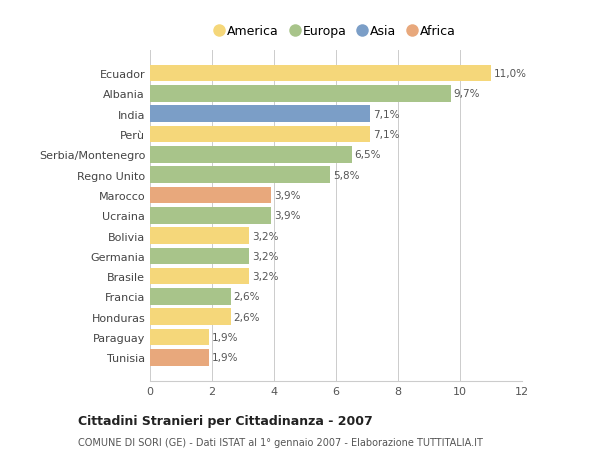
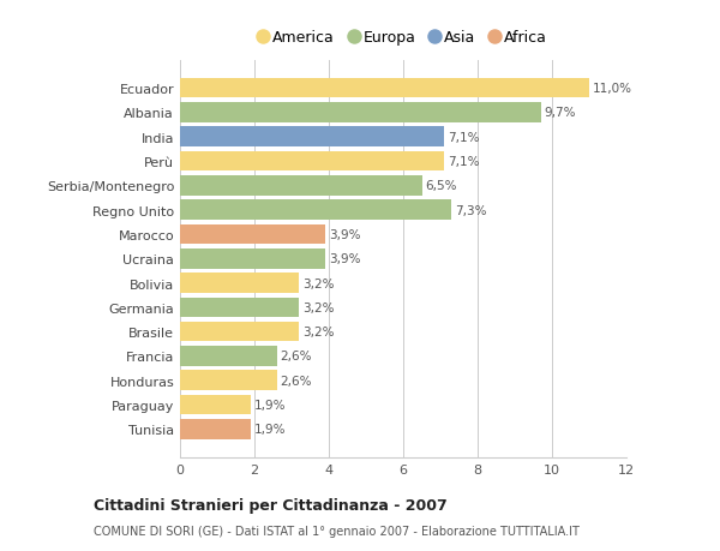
Regno Unito: 5,8% -> 7,3%
